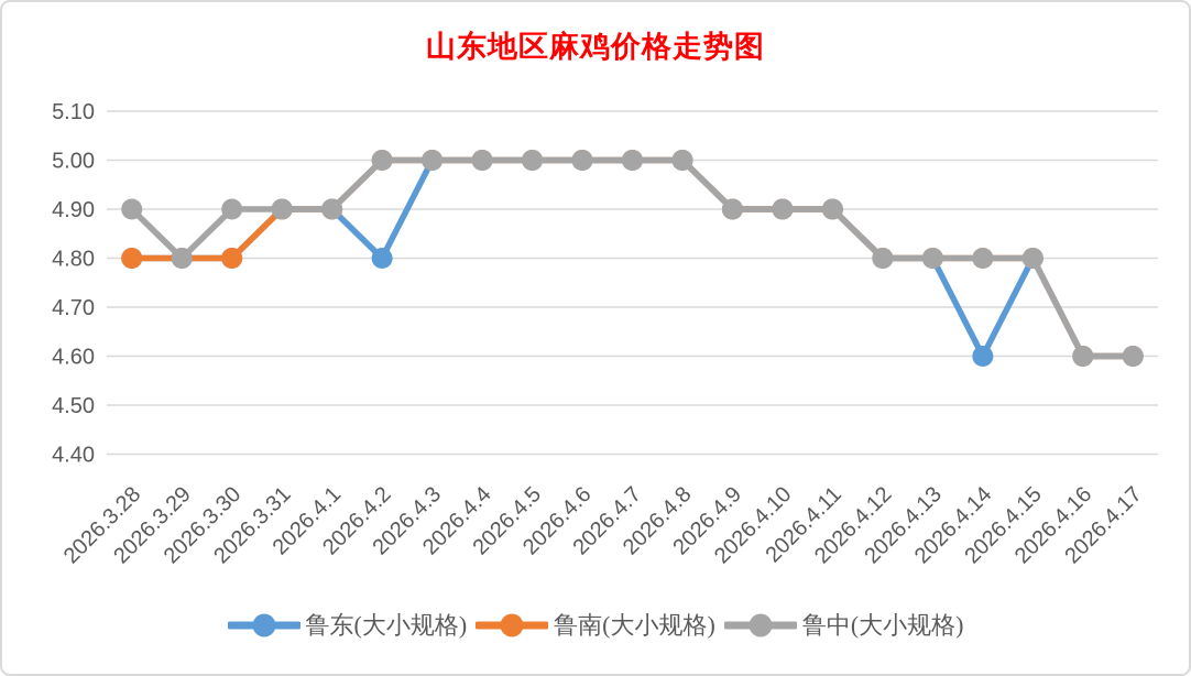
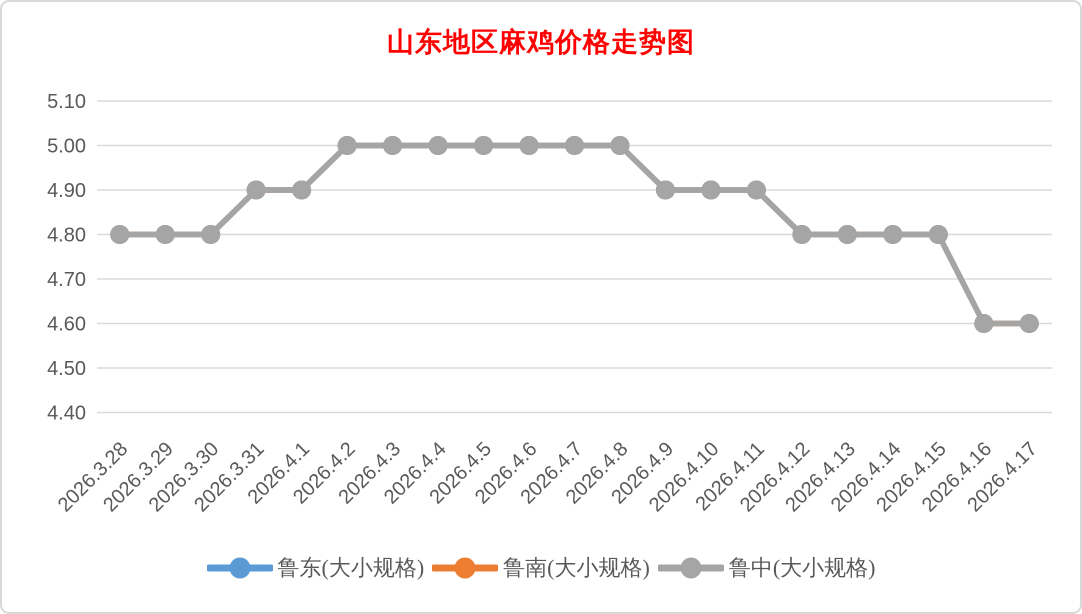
鲁中(大小规格)/2026.3.28: 4.9 -> 4.8
鲁中(大小规格)/2026.3.30: 4.9 -> 4.8
鲁东(大小规格)/2026.4.2: 4.8 -> 5.0
鲁东(大小规格)/2026.4.14: 4.6 -> 4.8
